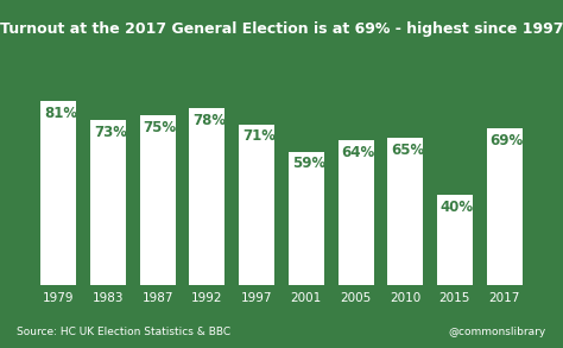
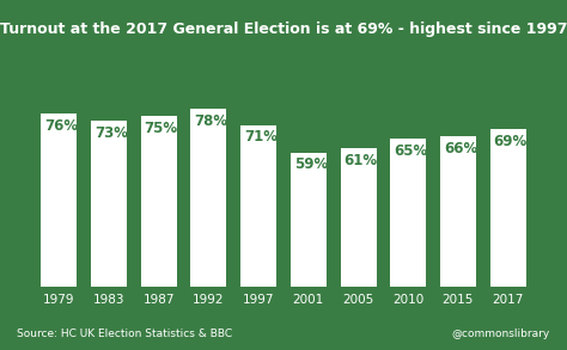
1979: 81% -> 76%
2005: 64% -> 61%
2015: 40% -> 66%
